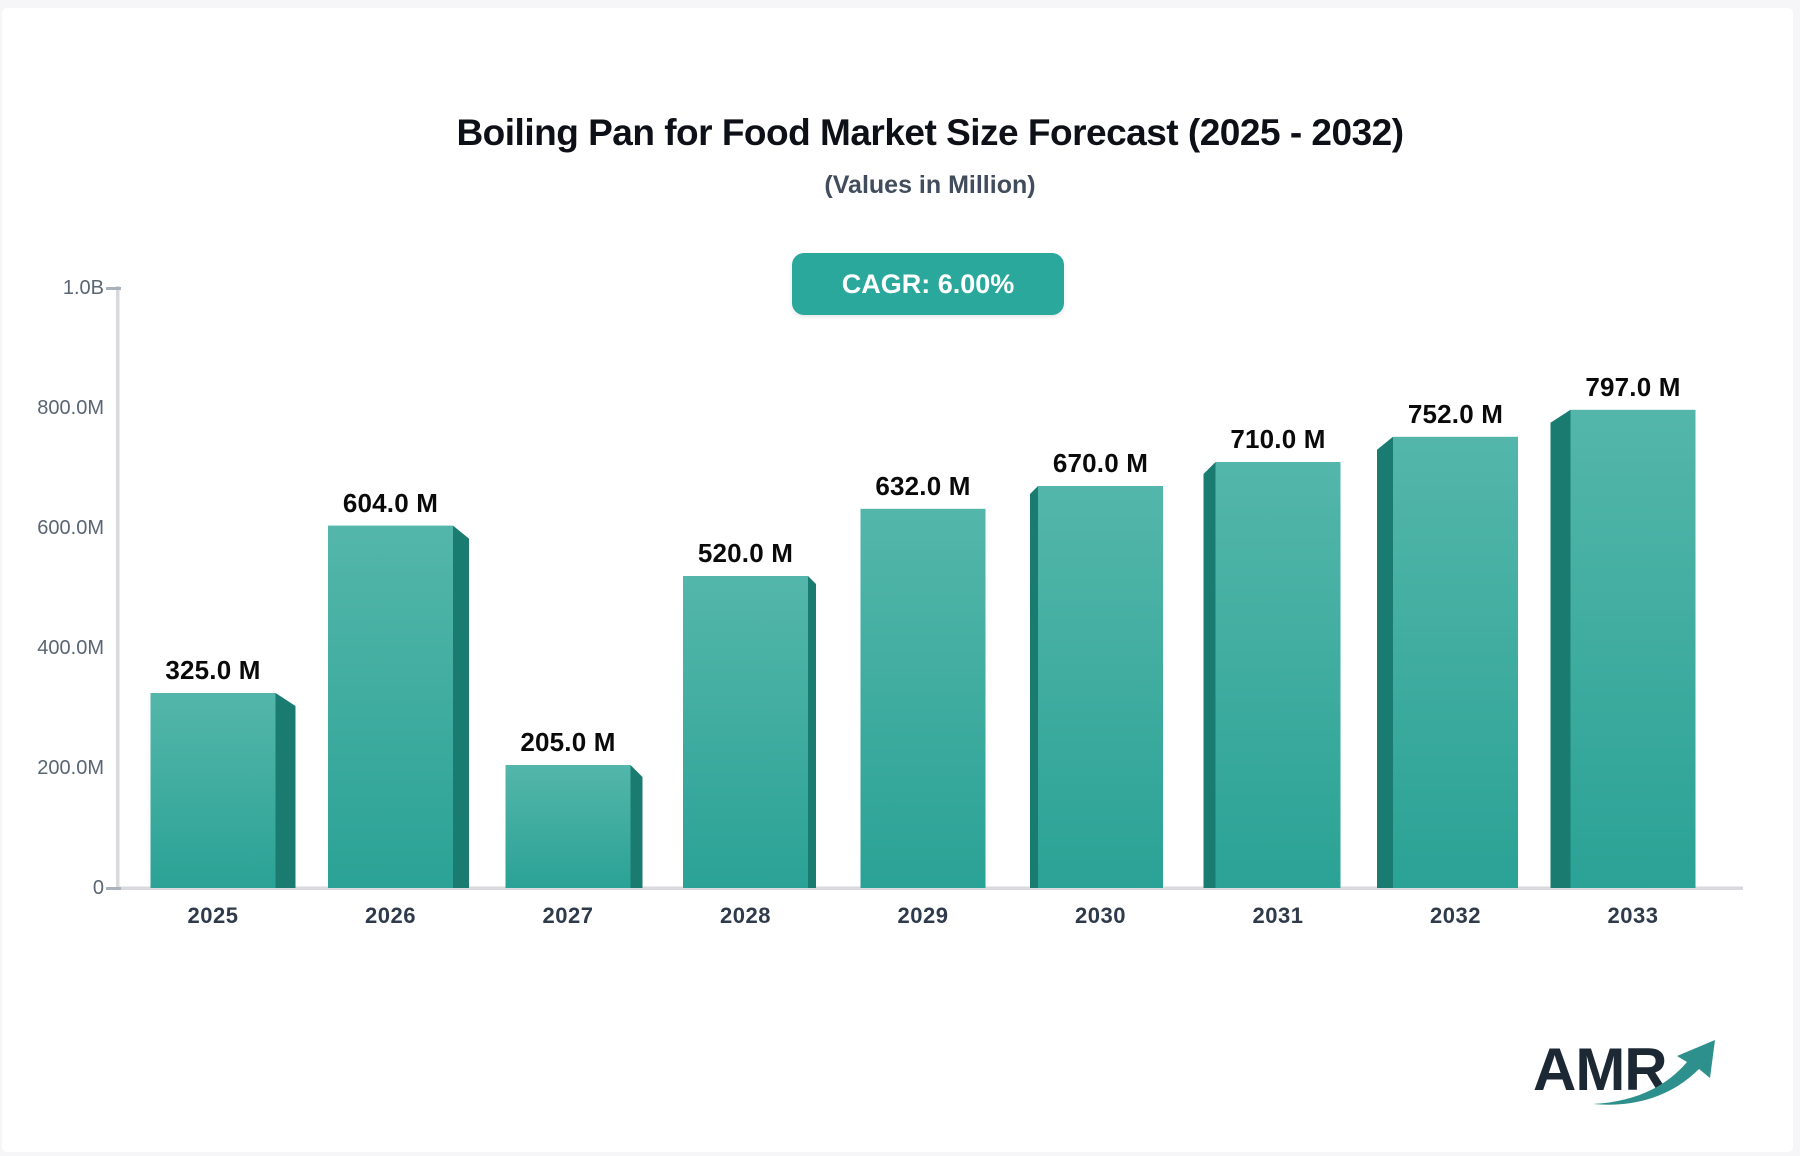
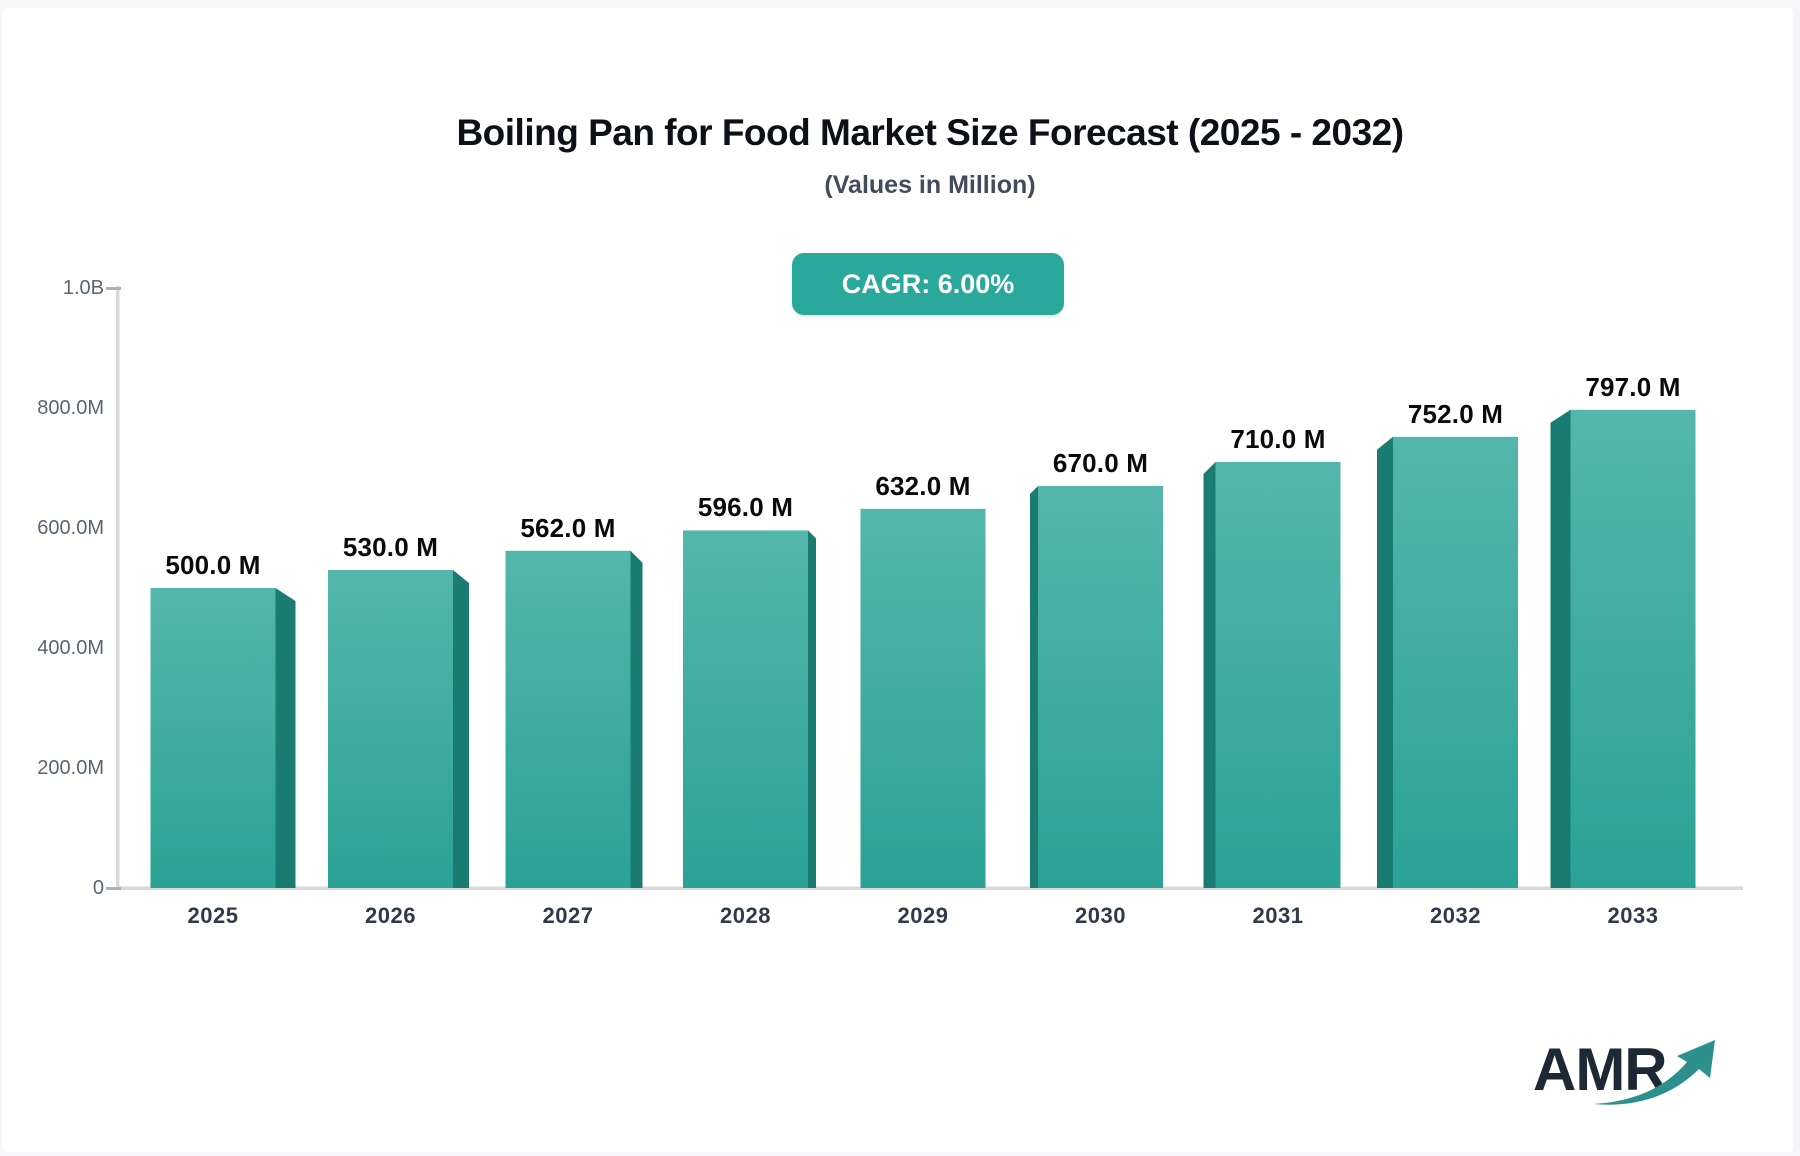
2025: 325.0 -> 500.0
2026: 604.0 -> 530.0
2027: 205.0 -> 562.0
2028: 520.0 -> 596.0
